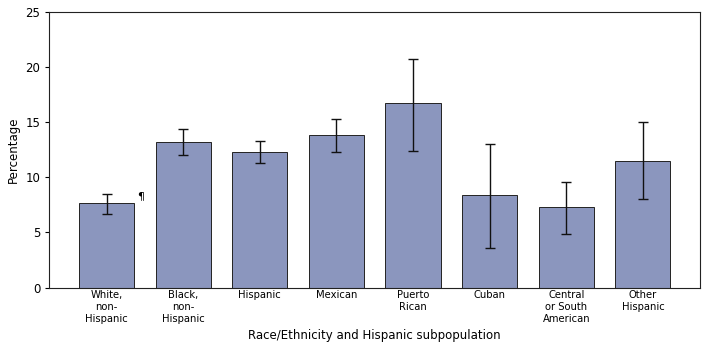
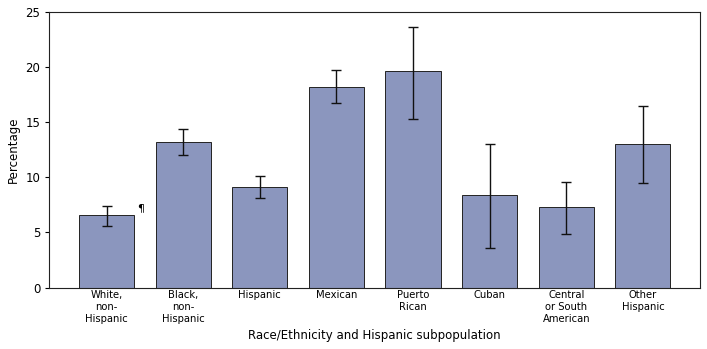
White, non- Hispanic: 7.7 -> 6.6
Hispanic: 12.3 -> 9.1
Mexican: 13.8 -> 18.2
Puerto Rican: 16.7 -> 19.6
Other Hispanic: 11.5 -> 13.0
